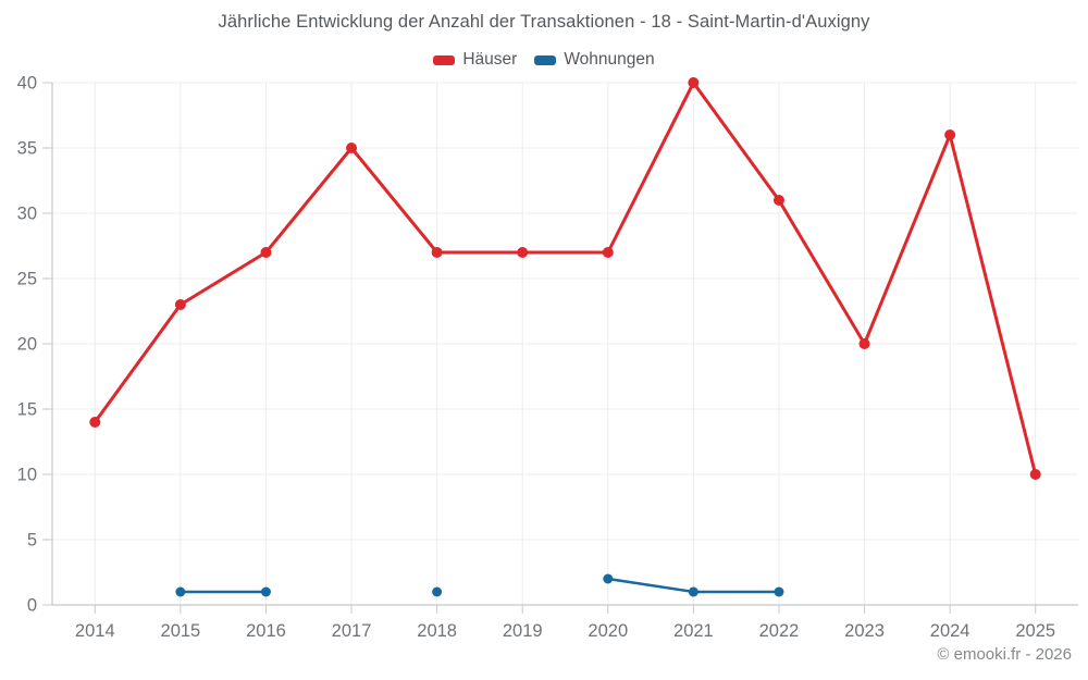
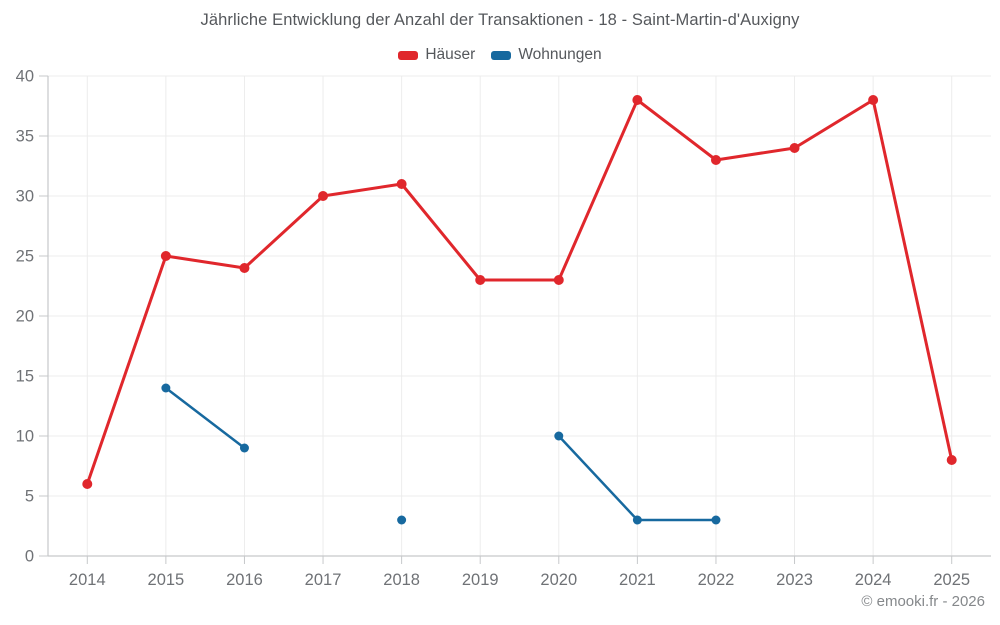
Häuser/2014: 14 -> 6
Häuser/2015: 23 -> 25
Wohnungen/2015: 1 -> 14
Häuser/2016: 27 -> 24
Wohnungen/2016: 1 -> 9
Häuser/2017: 35 -> 30
Häuser/2018: 27 -> 31
Wohnungen/2018: 1 -> 3
Häuser/2019: 27 -> 23
Häuser/2020: 27 -> 23
Wohnungen/2020: 2 -> 10
Häuser/2021: 40 -> 38
Wohnungen/2021: 1 -> 3
Häuser/2022: 31 -> 33
Wohnungen/2022: 1 -> 3
Häuser/2023: 20 -> 34
Häuser/2024: 36 -> 38
Häuser/2025: 10 -> 8
